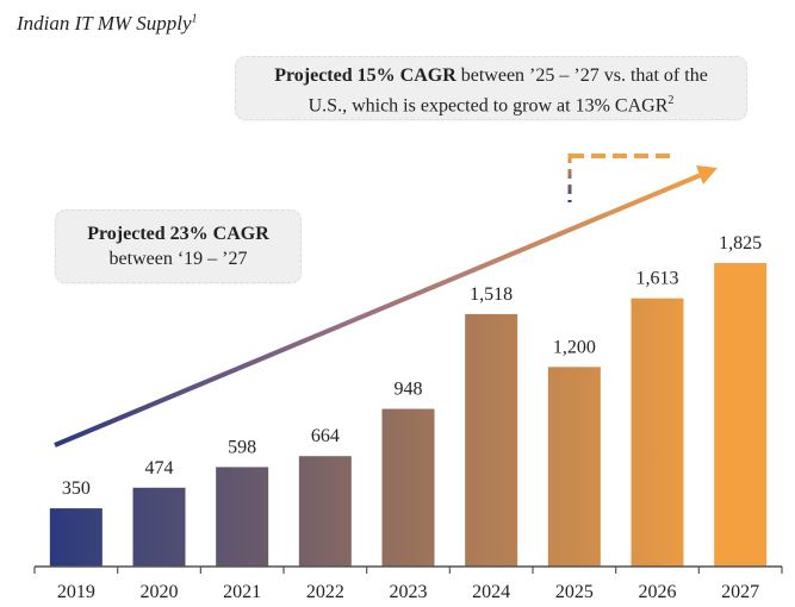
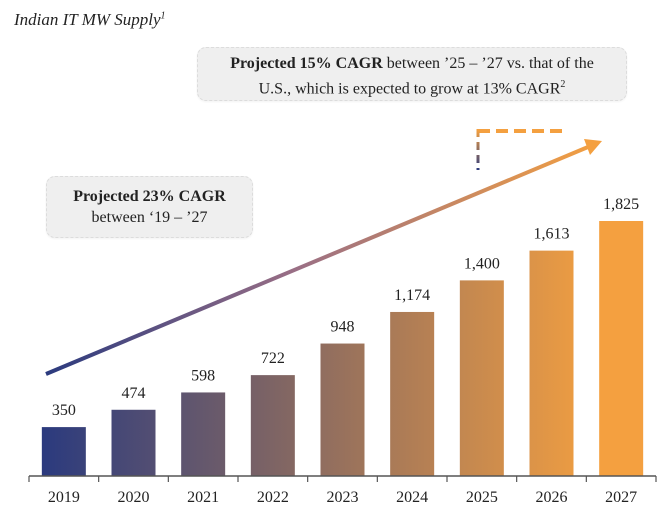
2022: 664 -> 722
2024: 1,518 -> 1,174
2025: 1,200 -> 1,400
